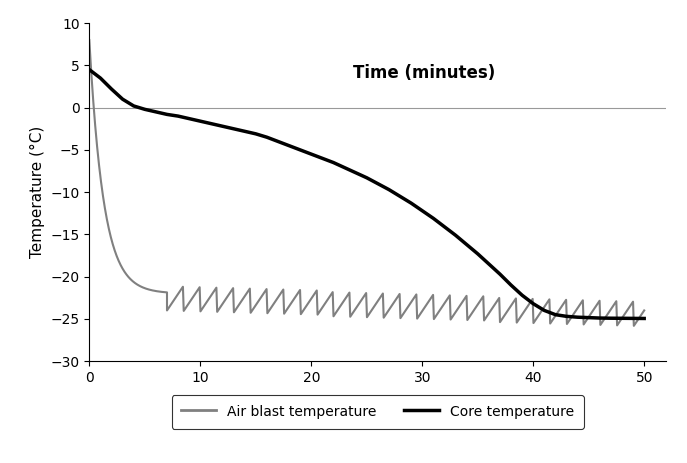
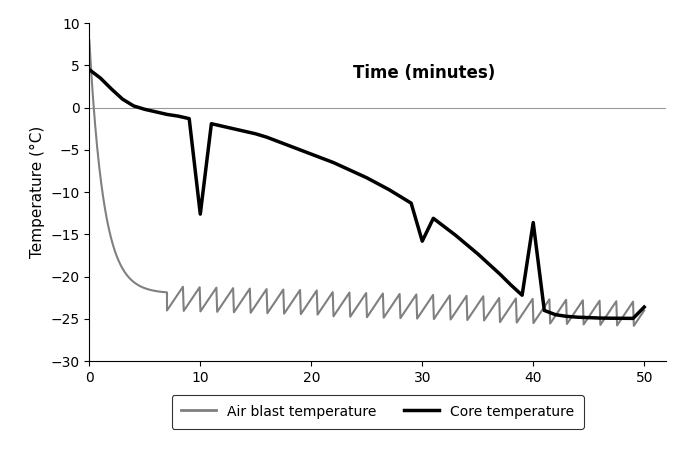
Core temperature/10: -1.6 -> -12.6
Core temperature/30: -12.2 -> -15.8
Core temperature/40: -23.2 -> -13.6
Core temperature/50: -24.9 -> -23.6
